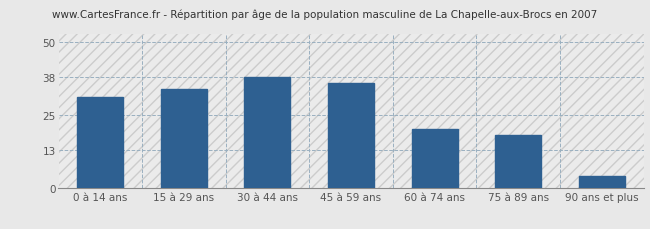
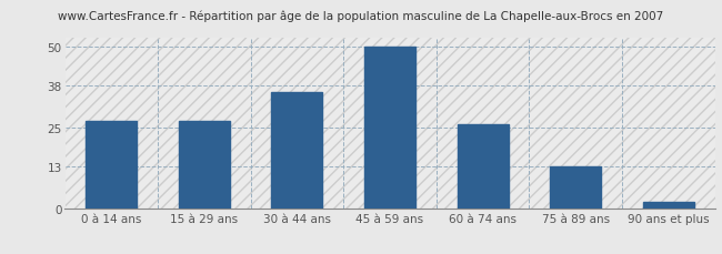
0 à 14 ans: 31 -> 27
15 à 29 ans: 34 -> 27
30 à 44 ans: 38 -> 36
45 à 59 ans: 36 -> 50
60 à 74 ans: 20 -> 26
75 à 89 ans: 18 -> 13
90 ans et plus: 4 -> 2
